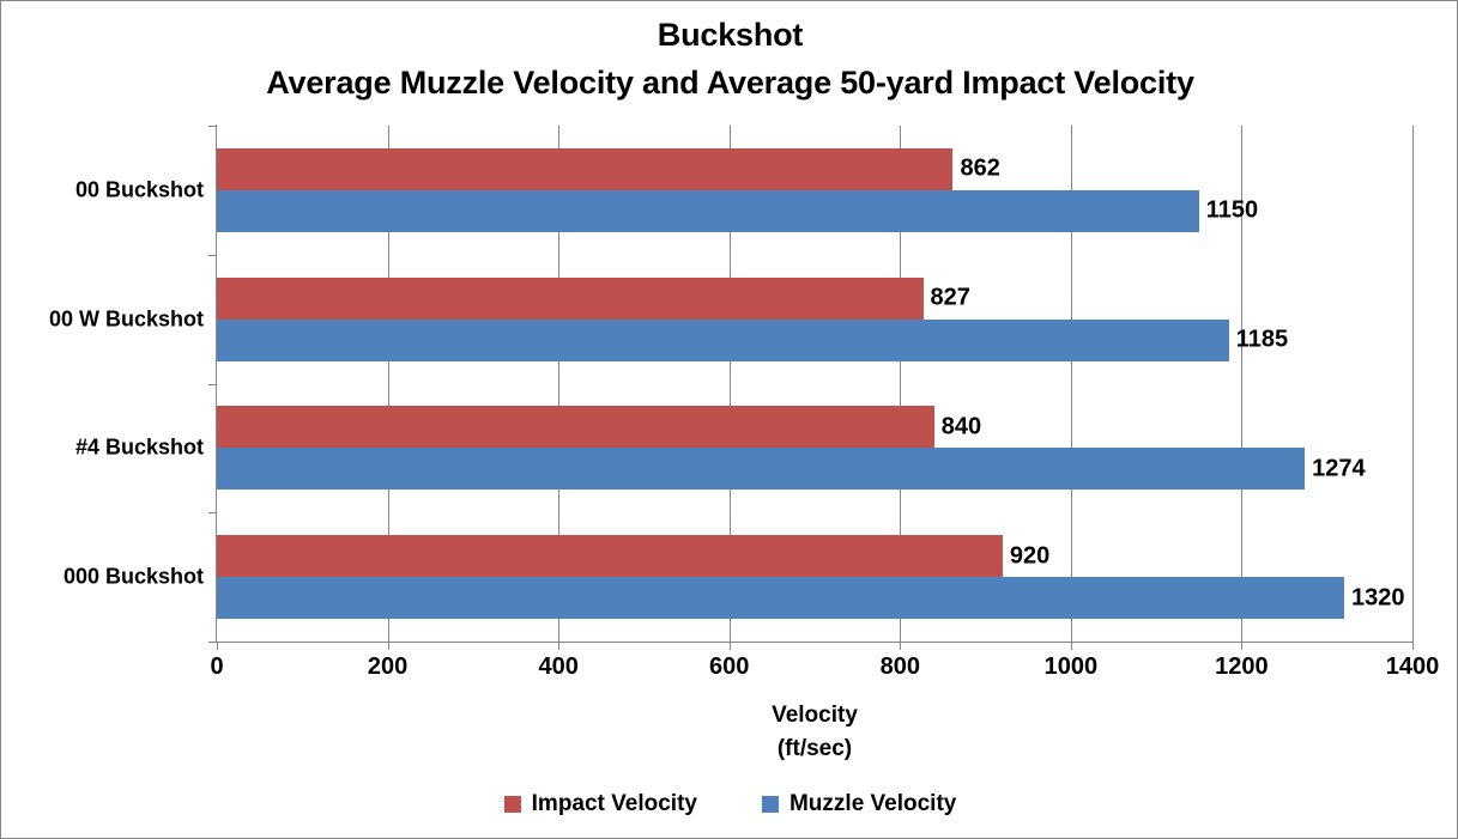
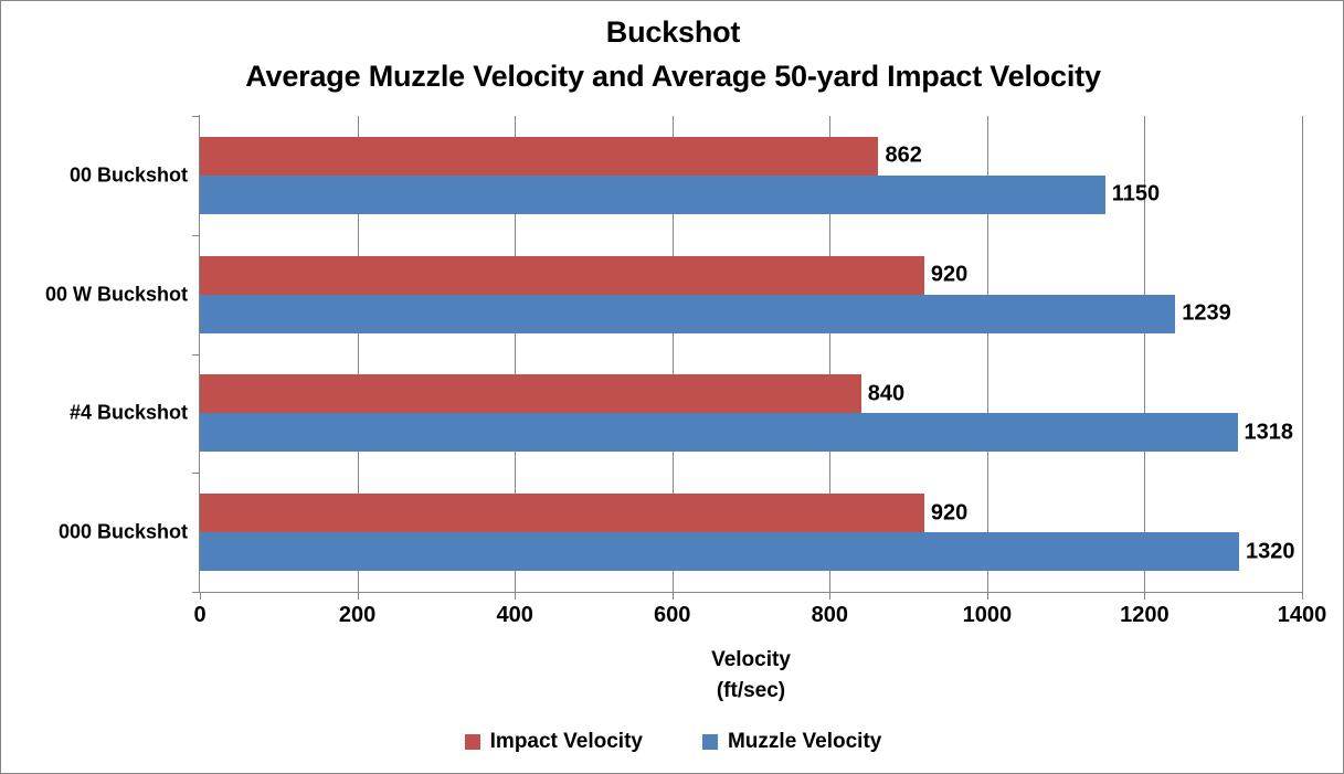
Impact Velocity/00 W Buckshot: 827 -> 920
Muzzle Velocity/00 W Buckshot: 1185 -> 1239
Muzzle Velocity/#4 Buckshot: 1274 -> 1318
